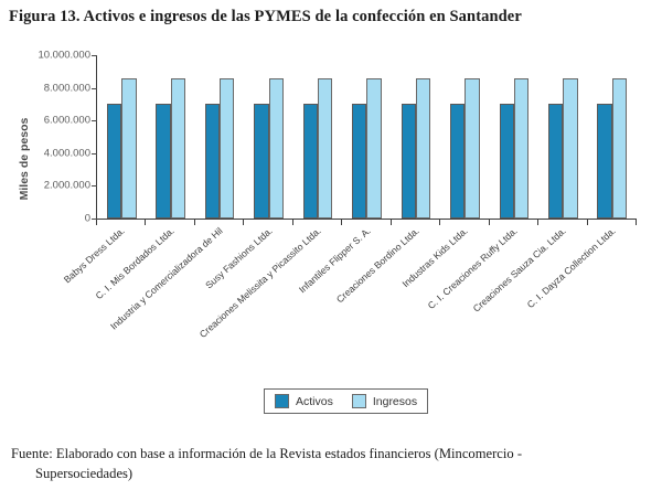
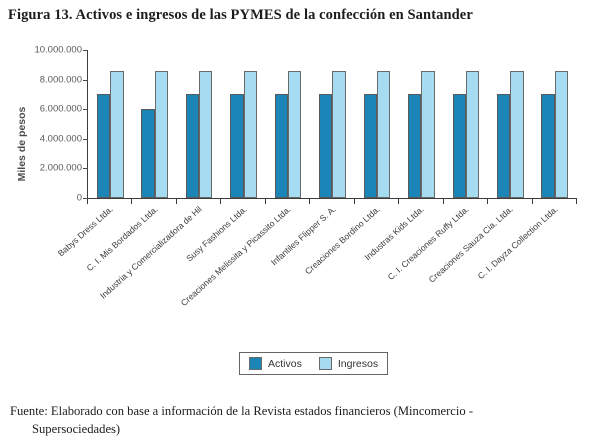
Activos/C. I. Mis Bordados Ltda.: 7000000 -> 6000000
